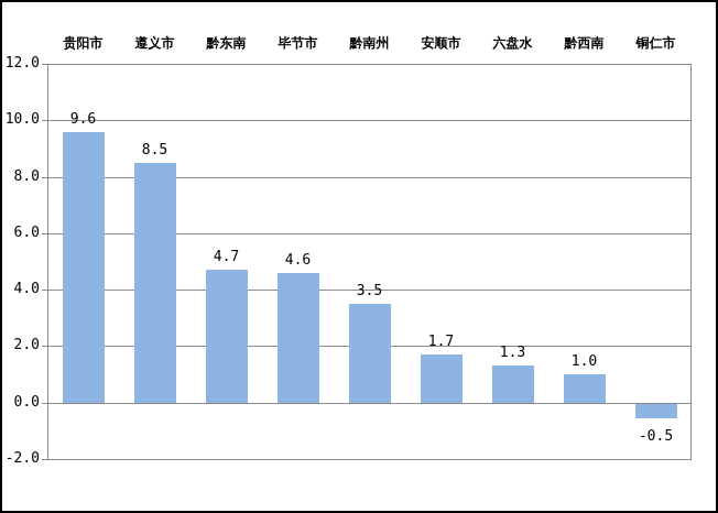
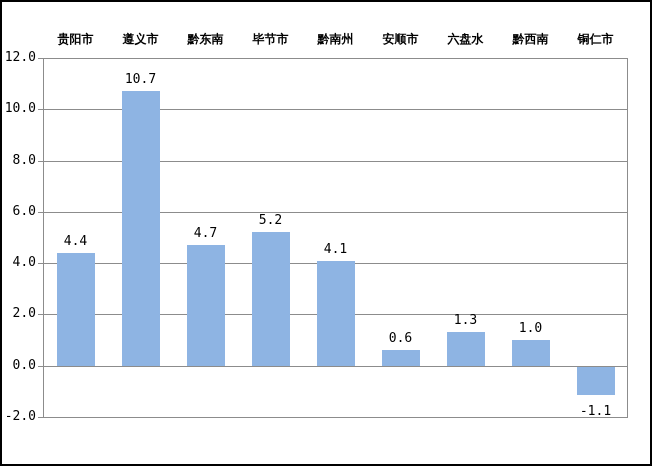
贵阳市: 9.6 -> 4.4
遵义市: 8.5 -> 10.7
毕节市: 4.6 -> 5.2
黔南州: 3.5 -> 4.1
安顺市: 1.7 -> 0.6
铜仁市: -0.5 -> -1.1
